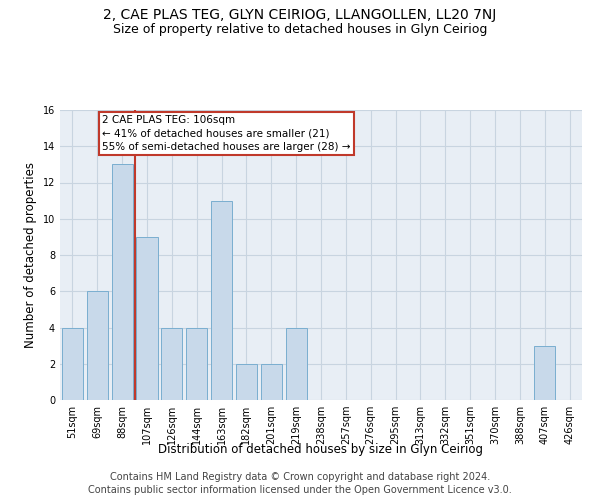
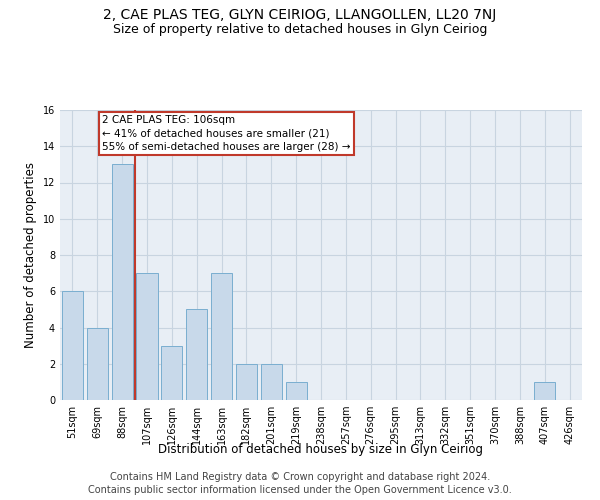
51sqm: 4 -> 6
69sqm: 6 -> 4
107sqm: 9 -> 7
126sqm: 4 -> 3
144sqm: 4 -> 5
163sqm: 11 -> 7
219sqm: 4 -> 1
407sqm: 3 -> 1
